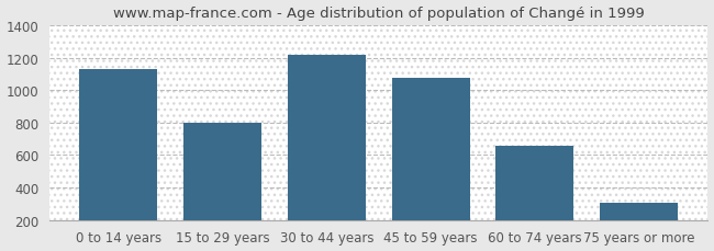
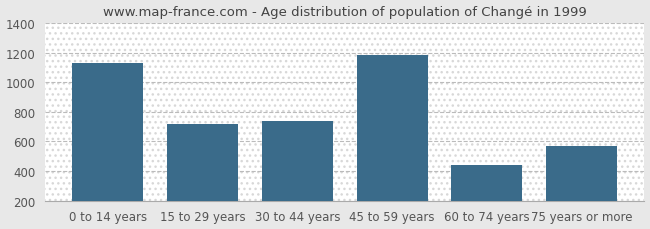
15 to 29 years: 800 -> 720
30 to 44 years: 1220 -> 740
45 to 59 years: 1080 -> 1180
60 to 74 years: 660 -> 440
75 years or more: 300 -> 570
